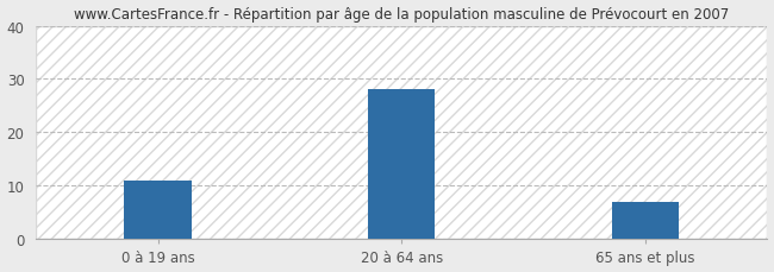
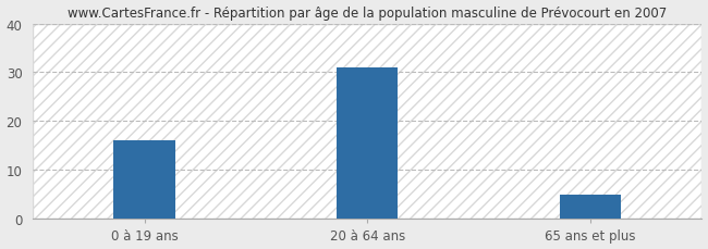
0 à 19 ans: 11 -> 16
20 à 64 ans: 28 -> 31
65 ans et plus: 7 -> 5
